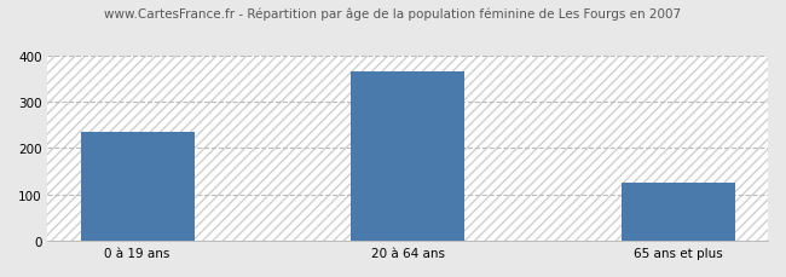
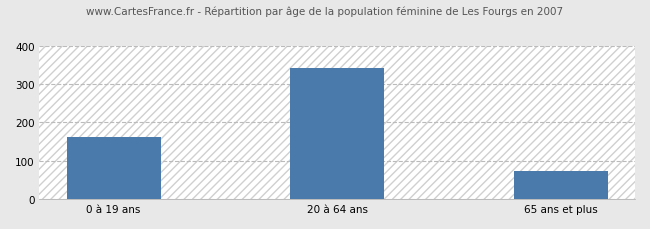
0 à 19 ans: 235 -> 162
20 à 64 ans: 365 -> 341
65 ans et plus: 125 -> 73
